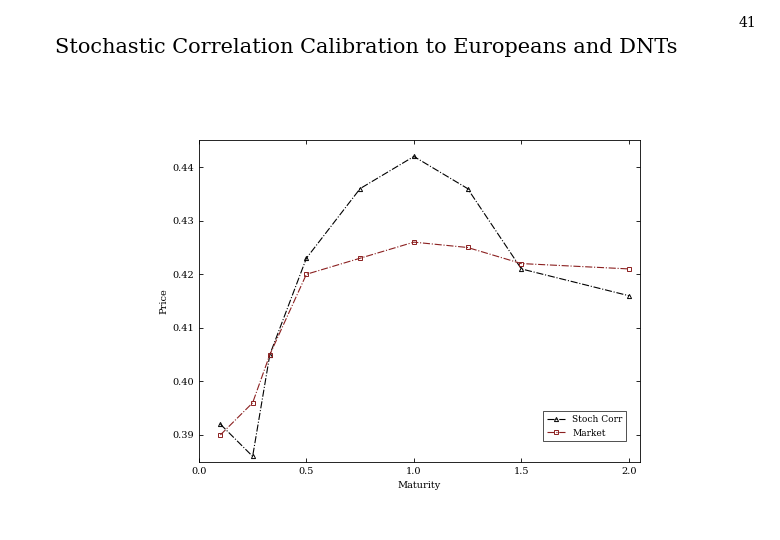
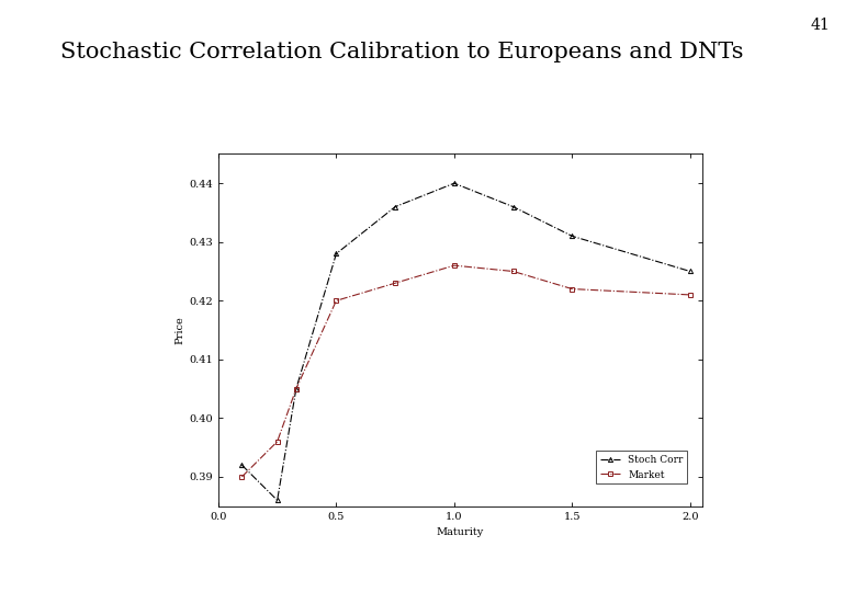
Stoch Corr/0.5: 0.423 -> 0.428
Stoch Corr/1.0: 0.442 -> 0.440
Stoch Corr/1.5: 0.421 -> 0.431
Stoch Corr/2.0: 0.416 -> 0.425
